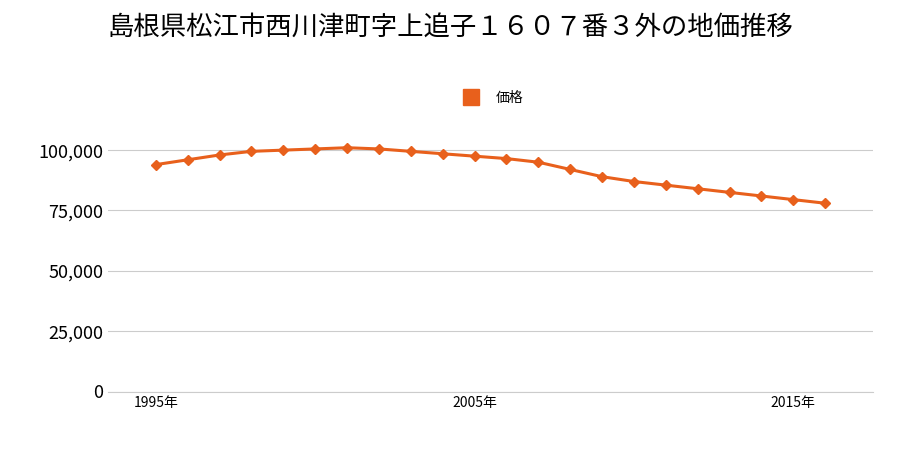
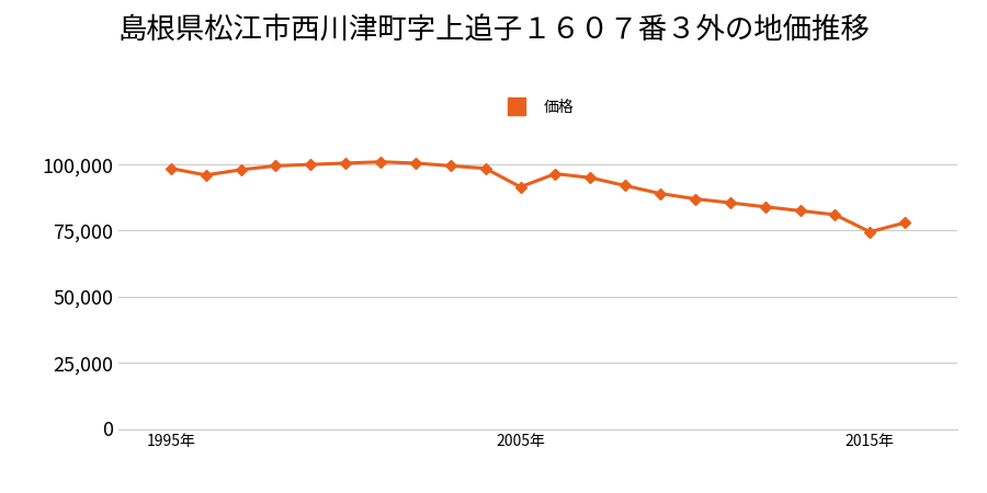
1995年: 94,000 -> 98,500
2005年: 97,500 -> 91,500
2015年: 79,500 -> 74,500
